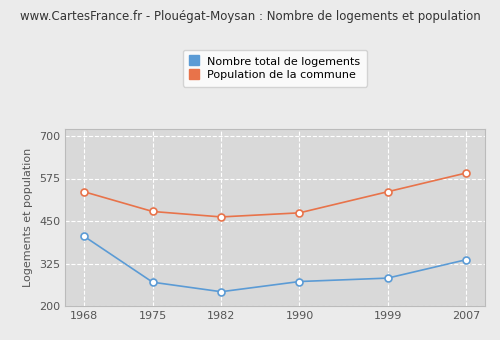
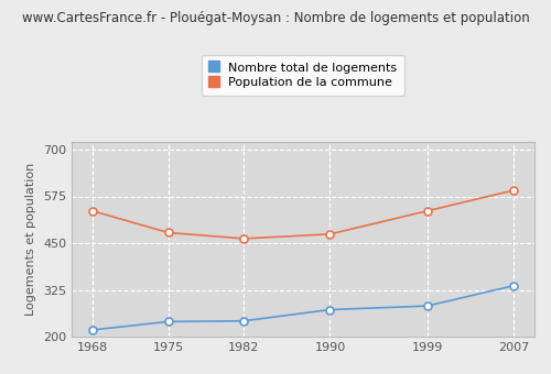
Nombre total de logements/1968: 405 -> 218
Nombre total de logements/1975: 270 -> 240
